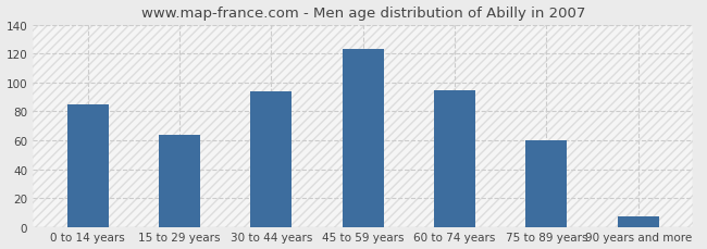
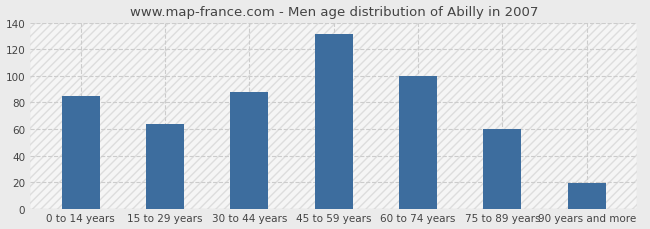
30 to 44 years: 94 -> 88
45 to 59 years: 123 -> 132
60 to 74 years: 95 -> 100
90 years and more: 7 -> 19
